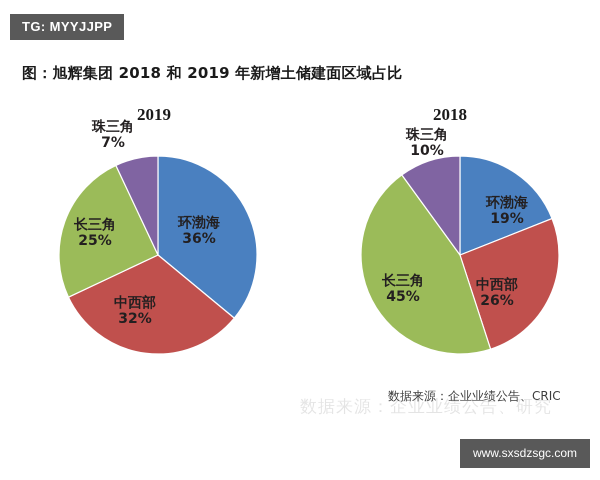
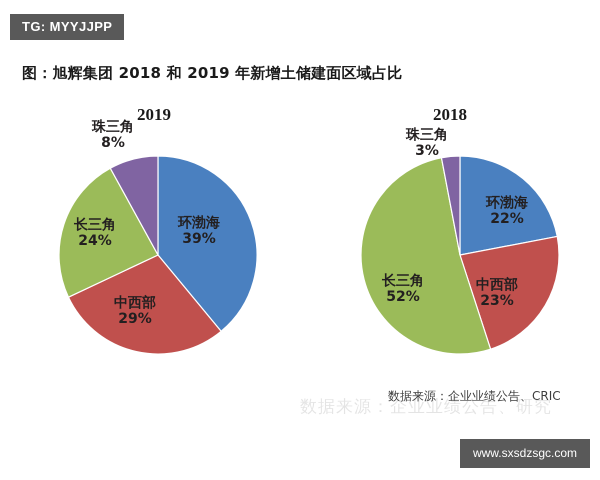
2019/环渤海: 36% -> 39%
2019/中西部: 32% -> 29%
2019/长三角: 25% -> 24%
2019/珠三角: 7% -> 8%
2018/环渤海: 19% -> 22%
2018/中西部: 26% -> 23%
2018/长三角: 45% -> 52%
2018/珠三角: 10% -> 3%
